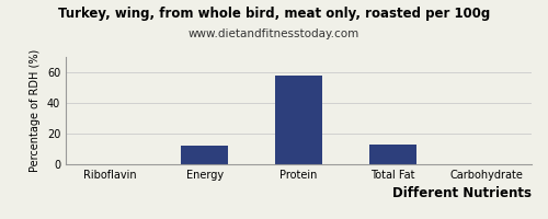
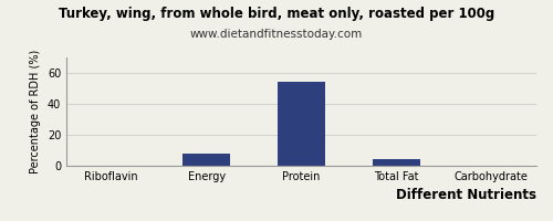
Energy: 12 -> 8
Protein: 58 -> 54
Total Fat: 13 -> 4
